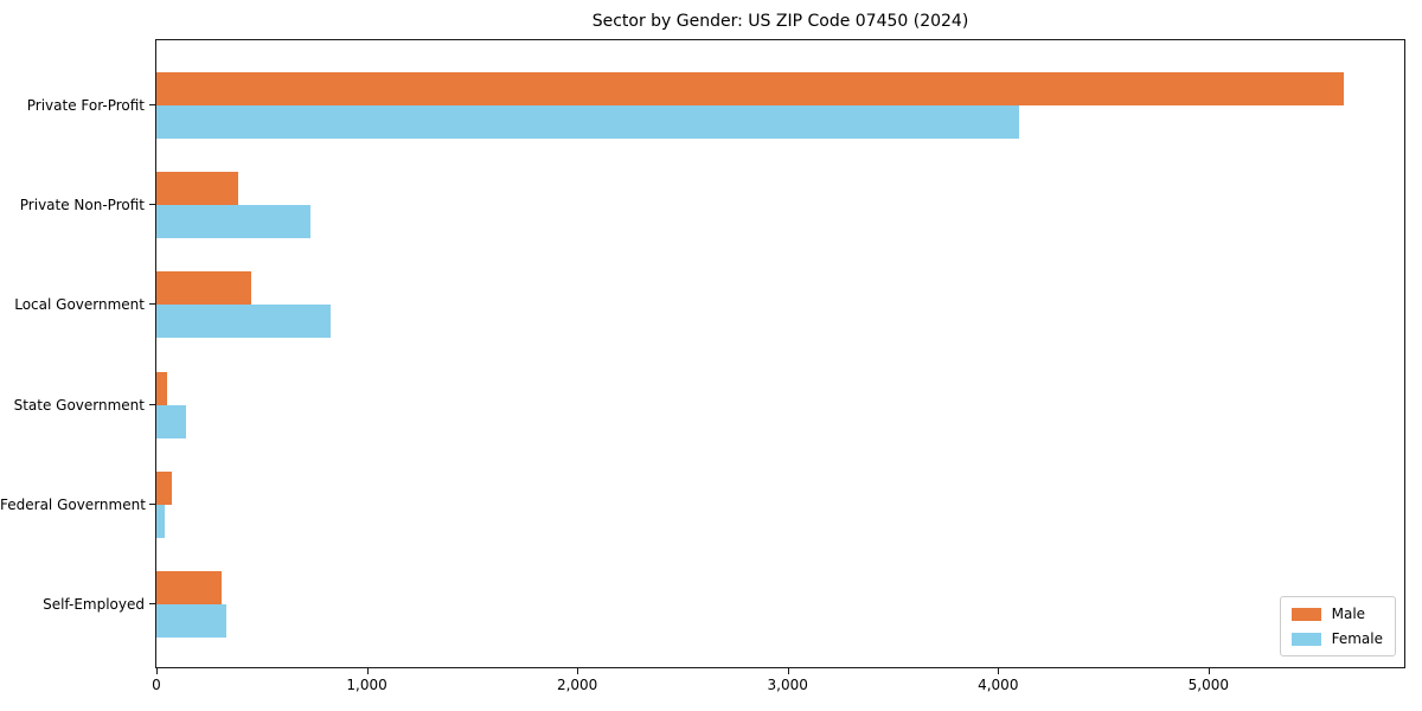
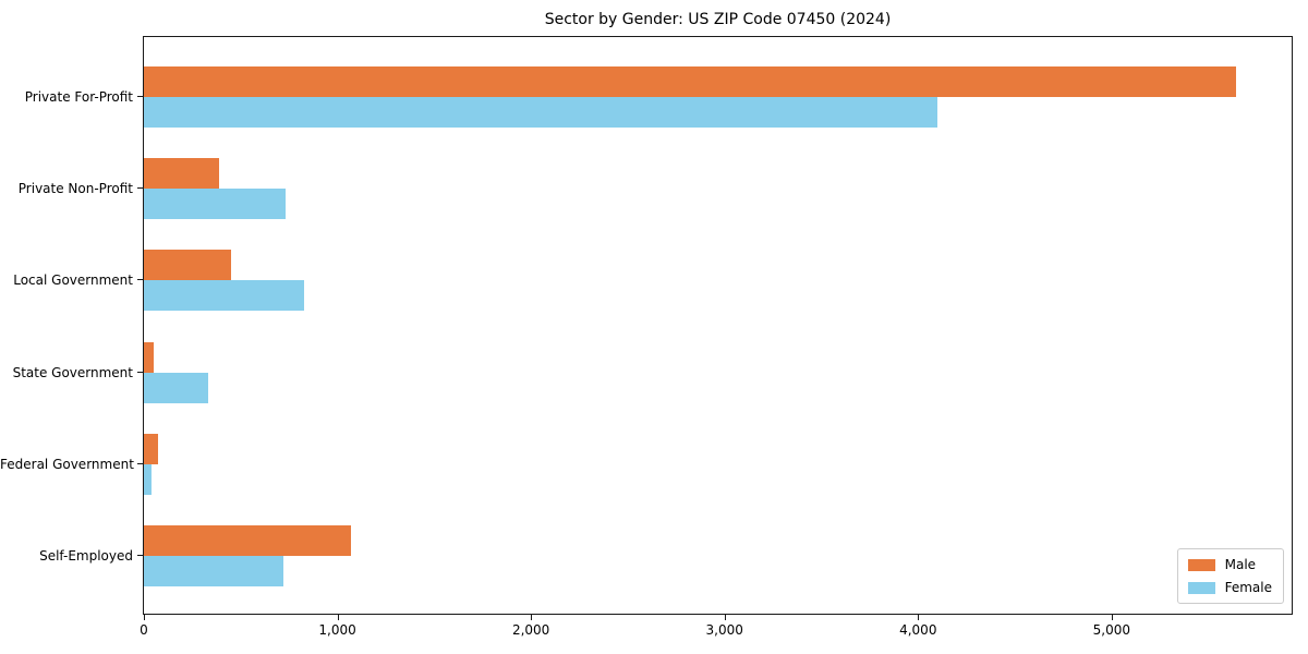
Female/State Government: 140 -> 330
Male/Self-Employed: 310 -> 1070
Female/Self-Employed: 330 -> 720
